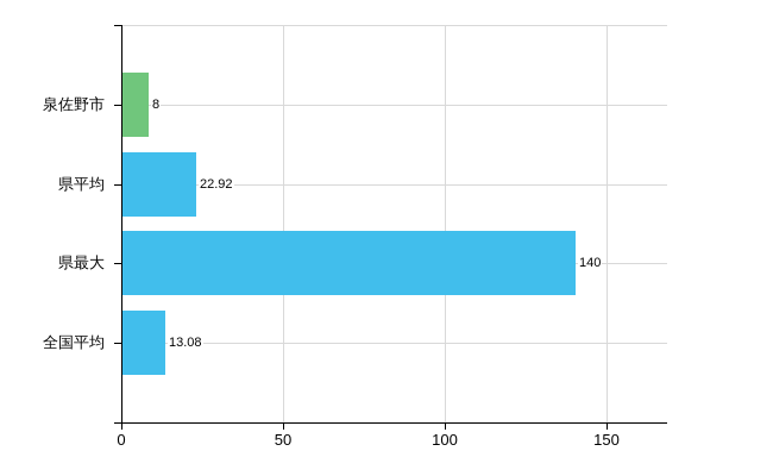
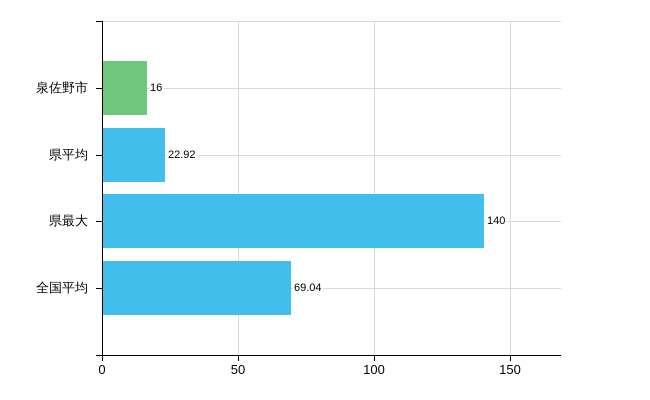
泉佐野市: 8 -> 16
全国平均: 13.08 -> 69.04
